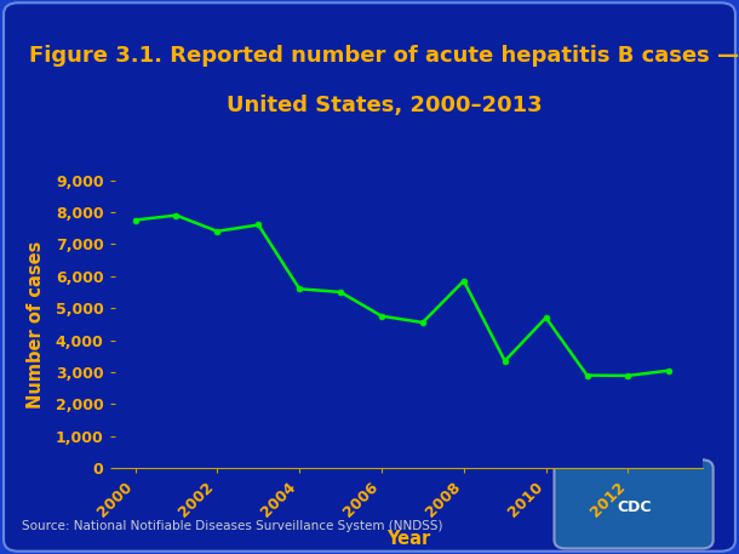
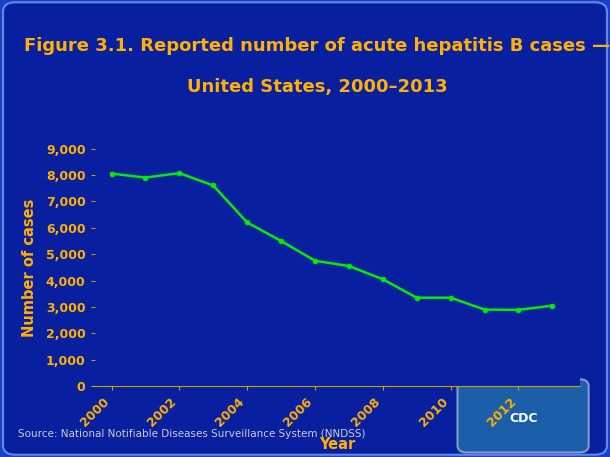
2000: 7,750 -> 8,050
2002: 7,400 -> 8,070
2004: 5,600 -> 6,200
2008: 5,850 -> 4,050
2010: 4,700 -> 3,350
